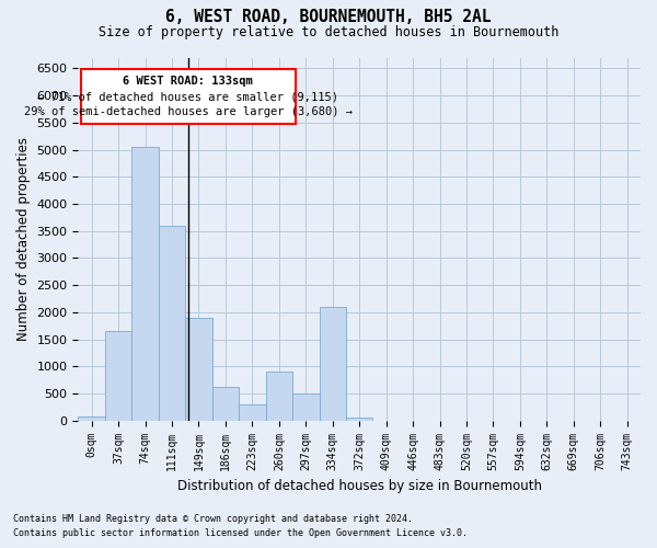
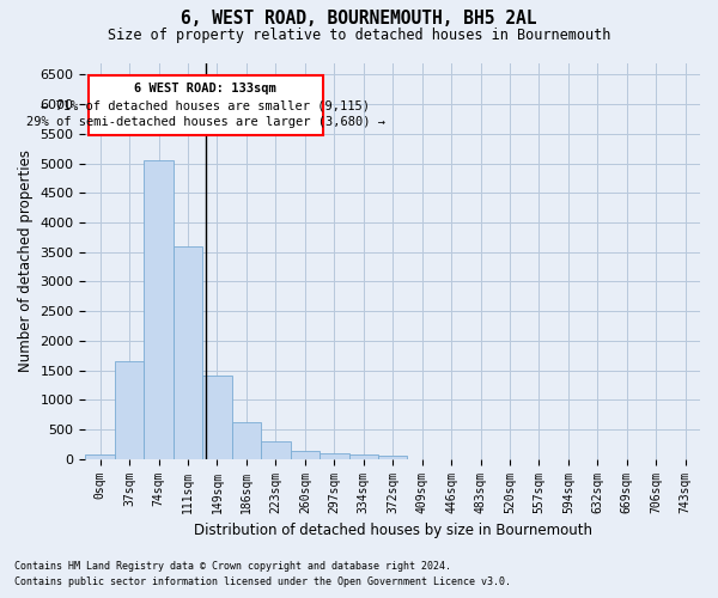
149sqm: 1900 -> 1410
260sqm: 900 -> 140
297sqm: 500 -> 100
334sqm: 2100 -> 70
